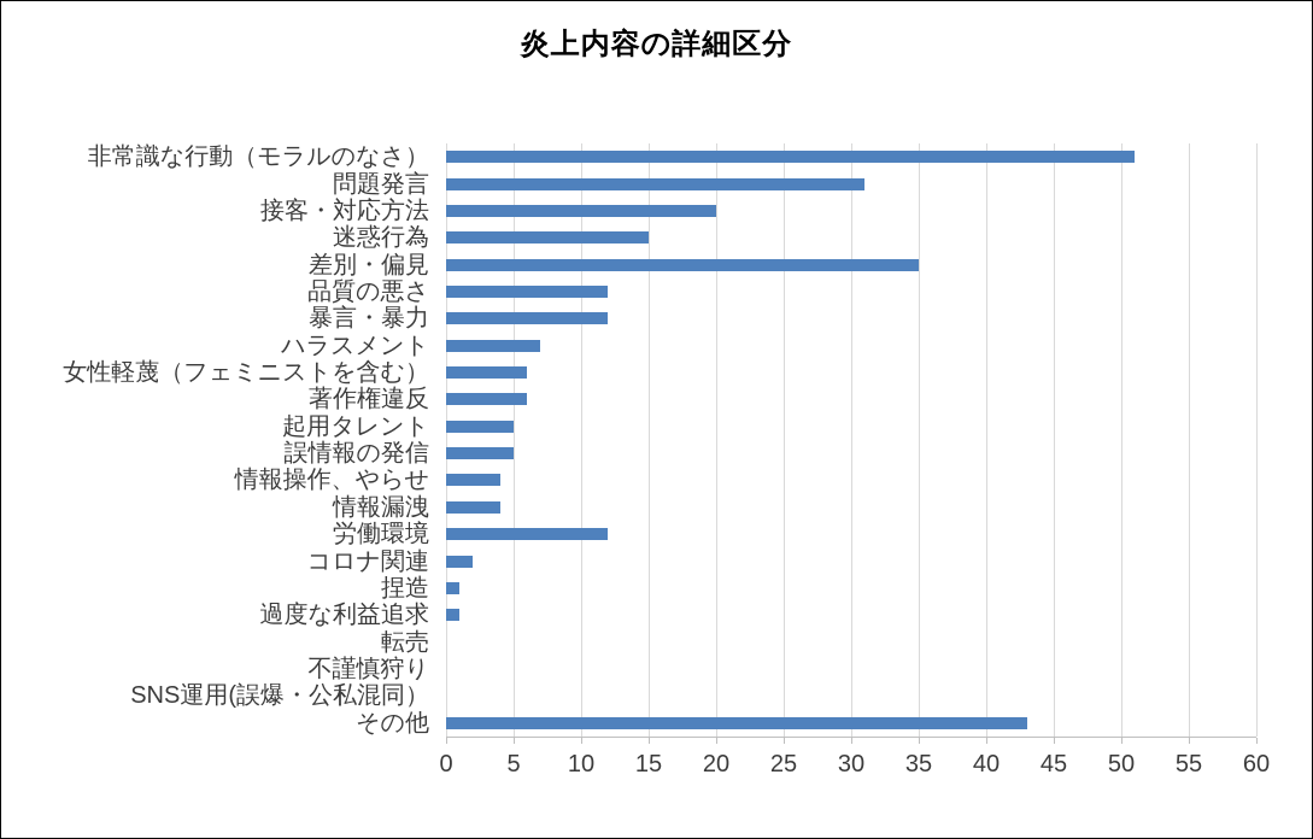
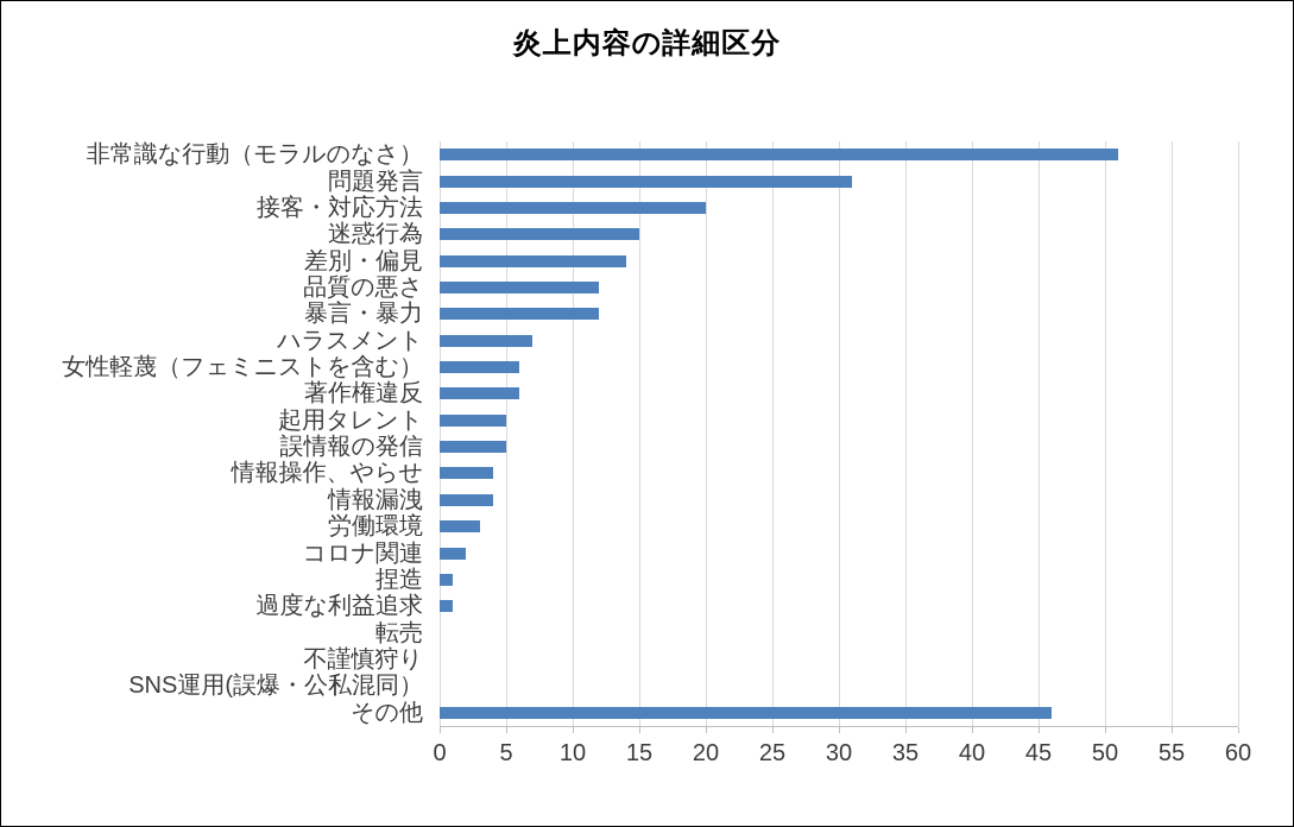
差別・偏見: 35 -> 14
労働環境: 12 -> 3
その他: 43 -> 46
